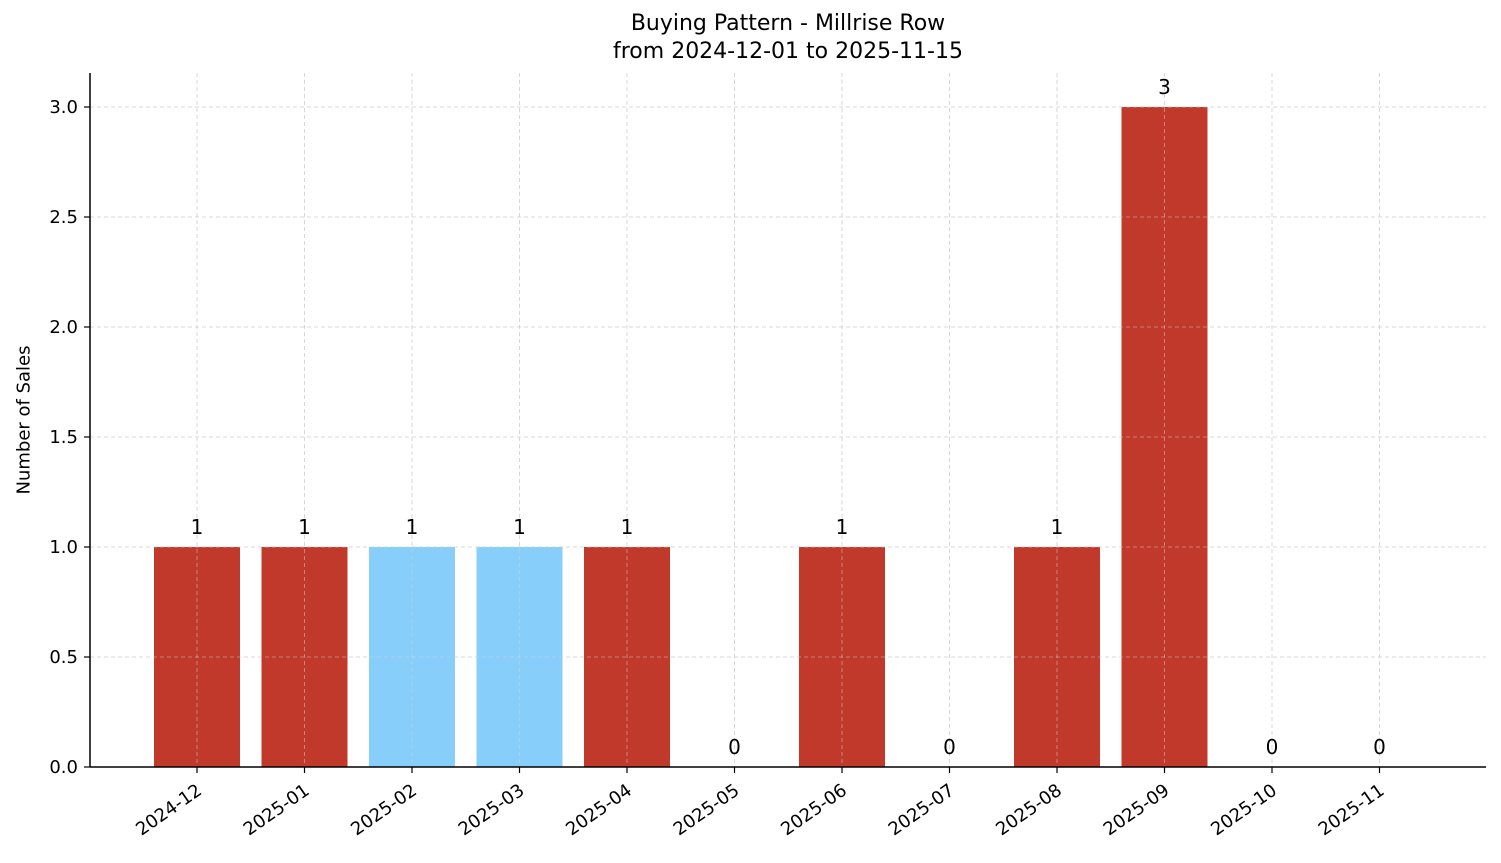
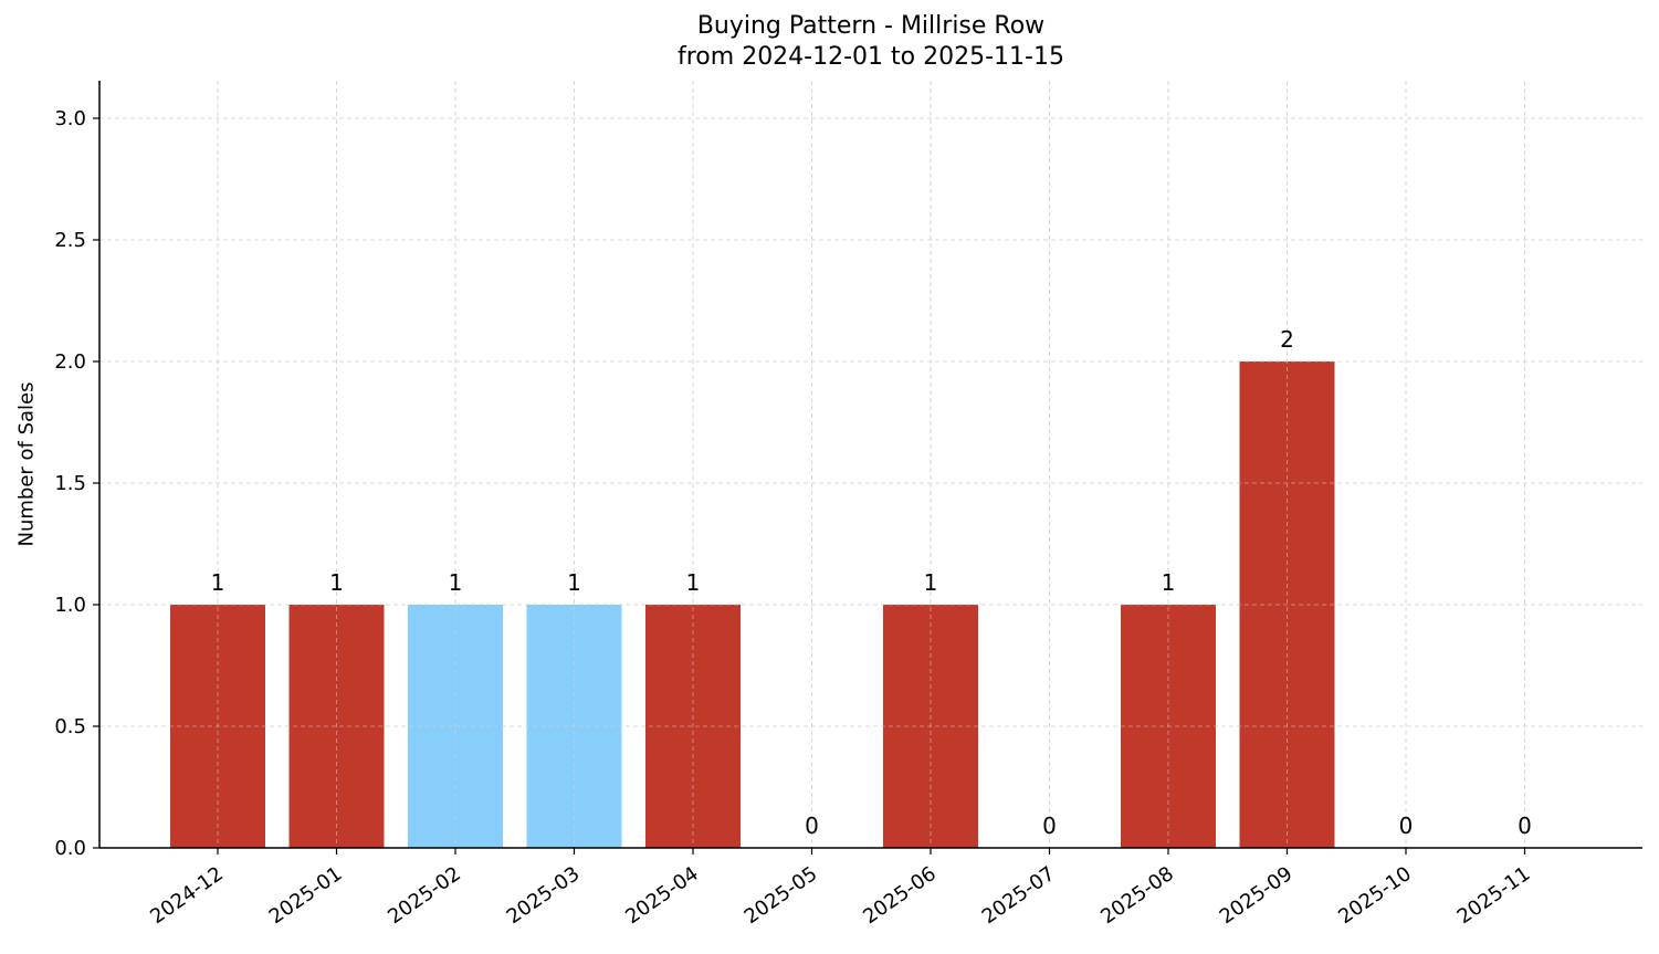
2025-09: 3 -> 2
